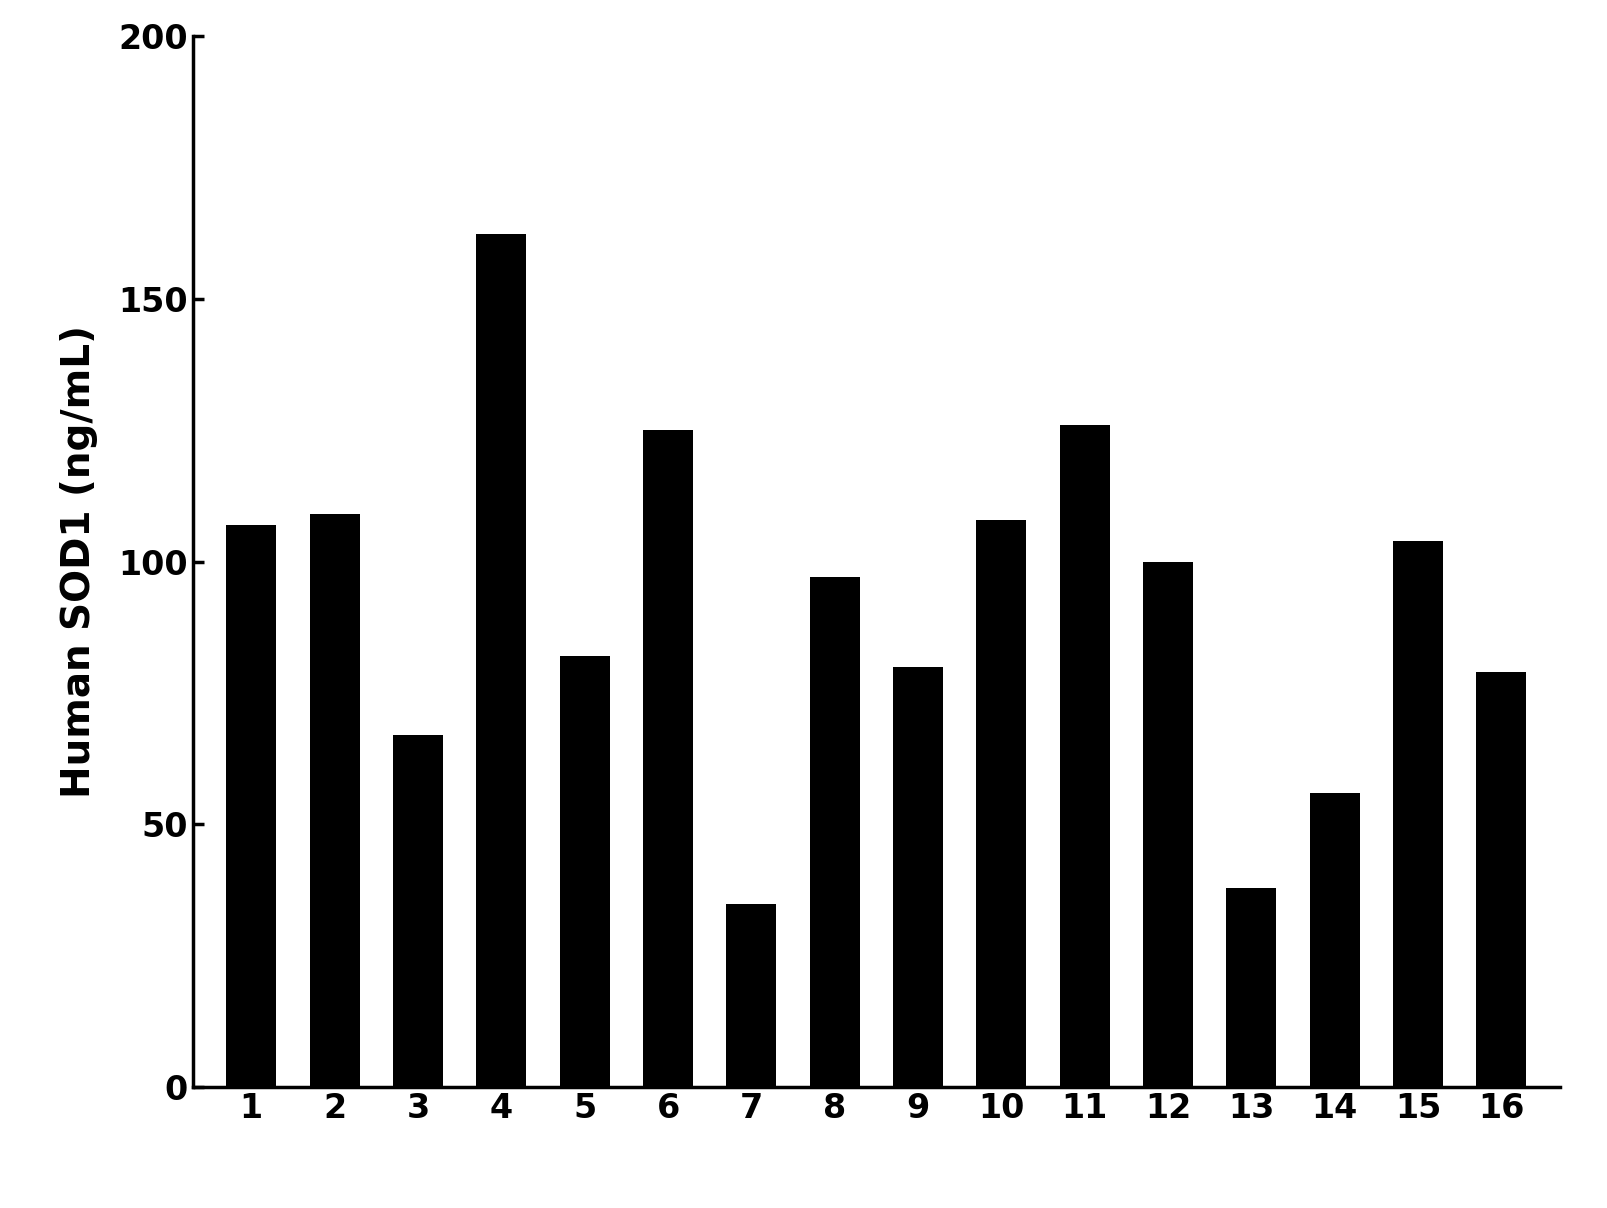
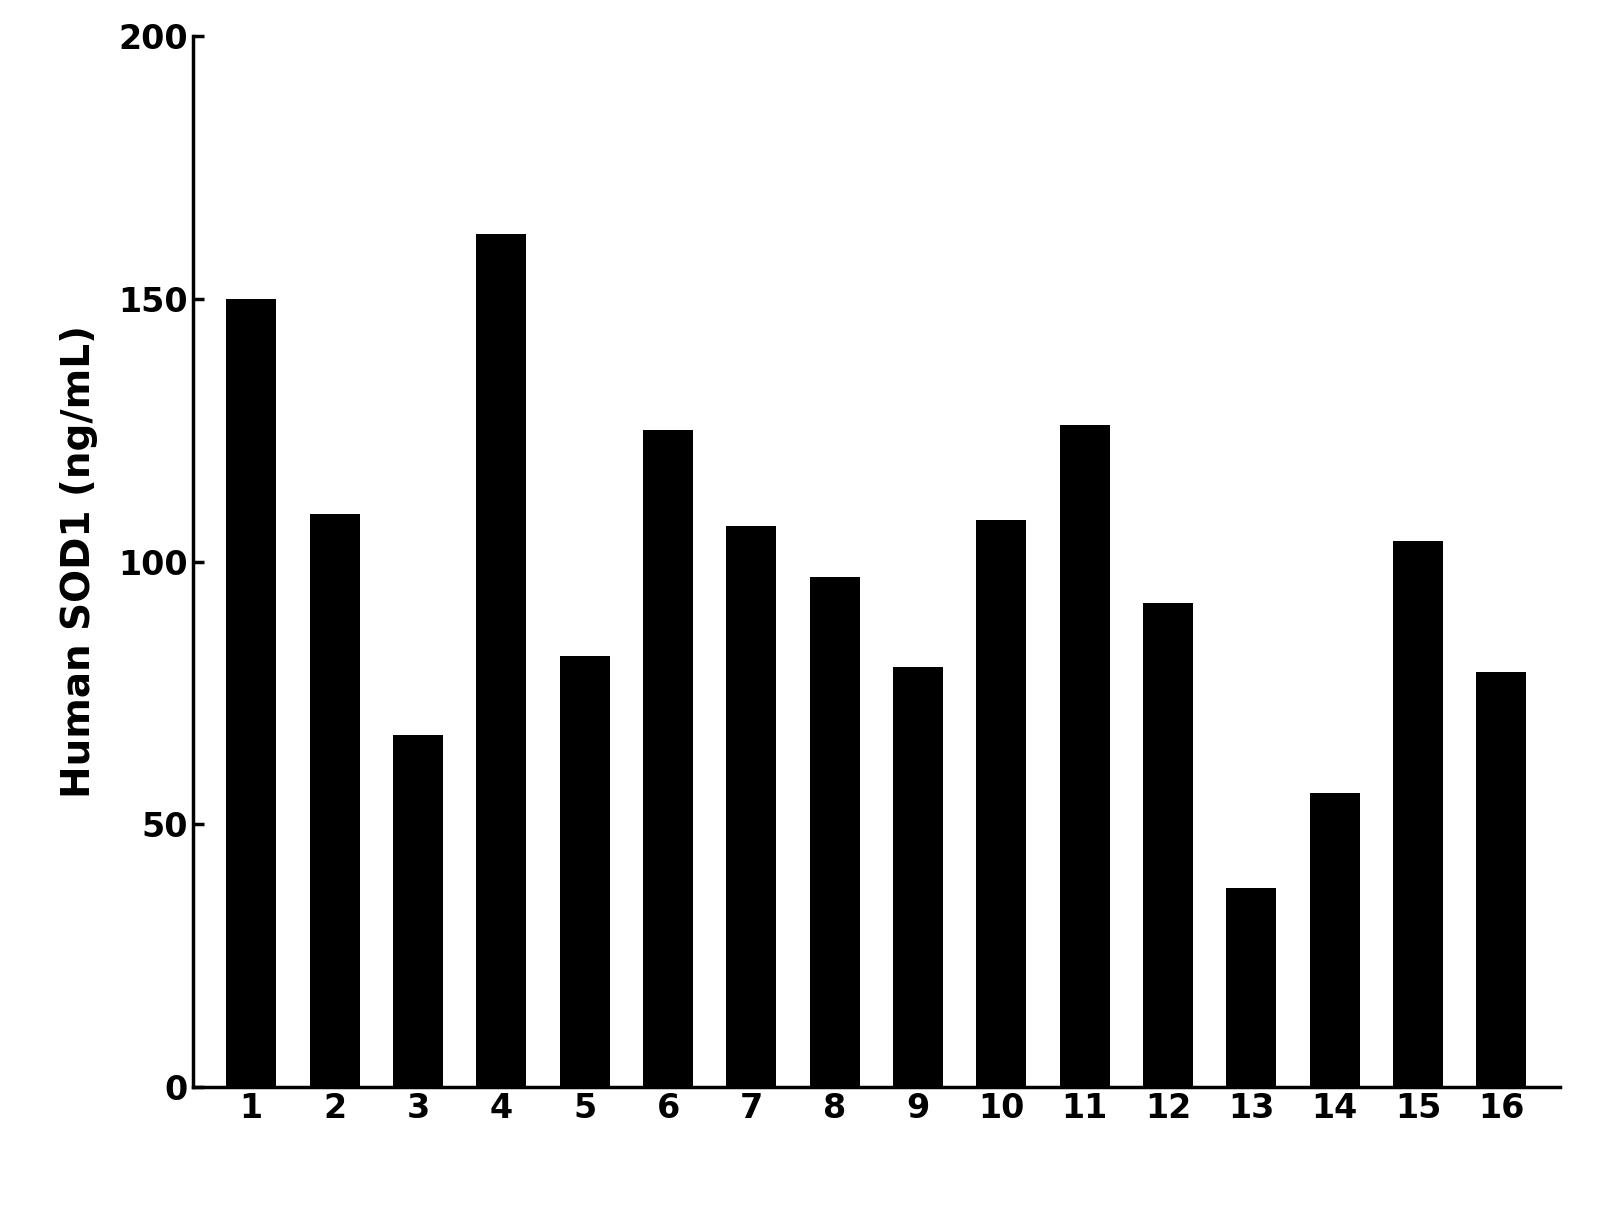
1: 107.0 -> 150.0
7: 34.8 -> 106.8
12: 100.0 -> 92.2
